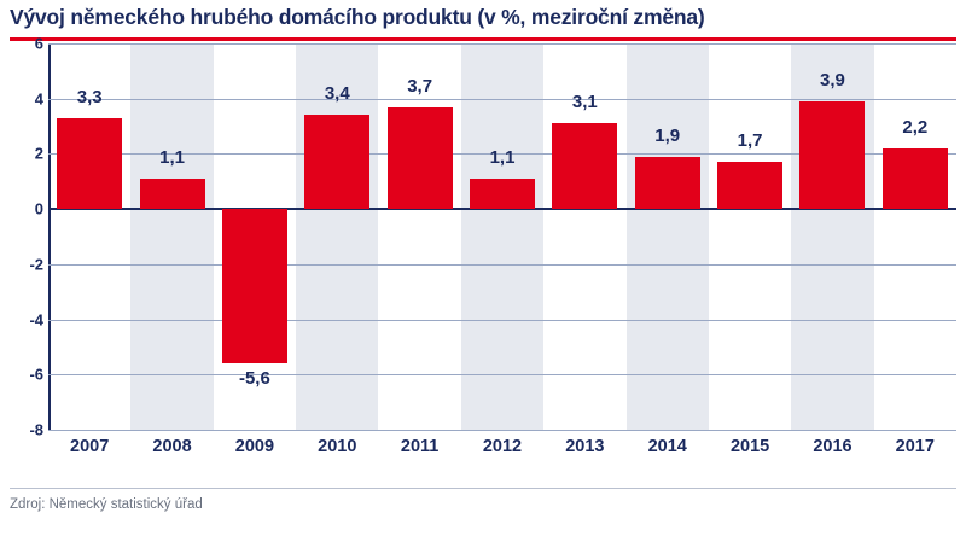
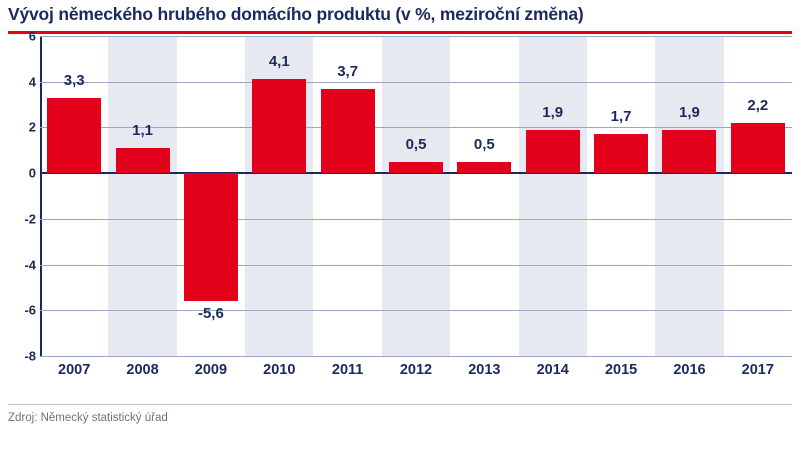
2010: 3,4 -> 4,1
2012: 1,1 -> 0,5
2013: 3,1 -> 0,5
2016: 3,9 -> 1,9
